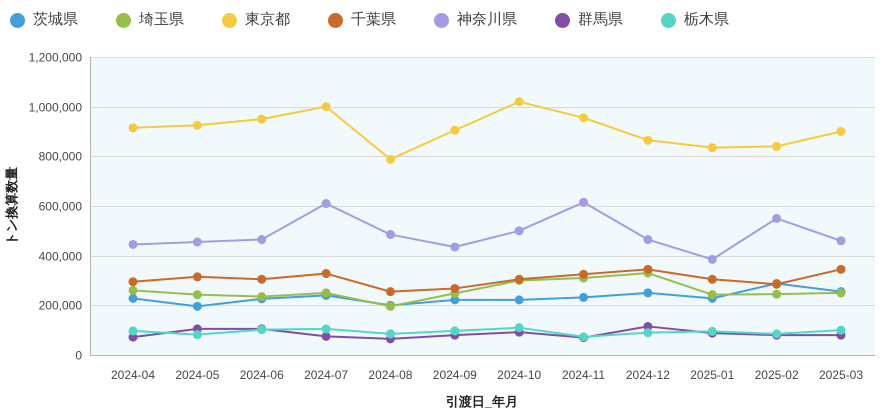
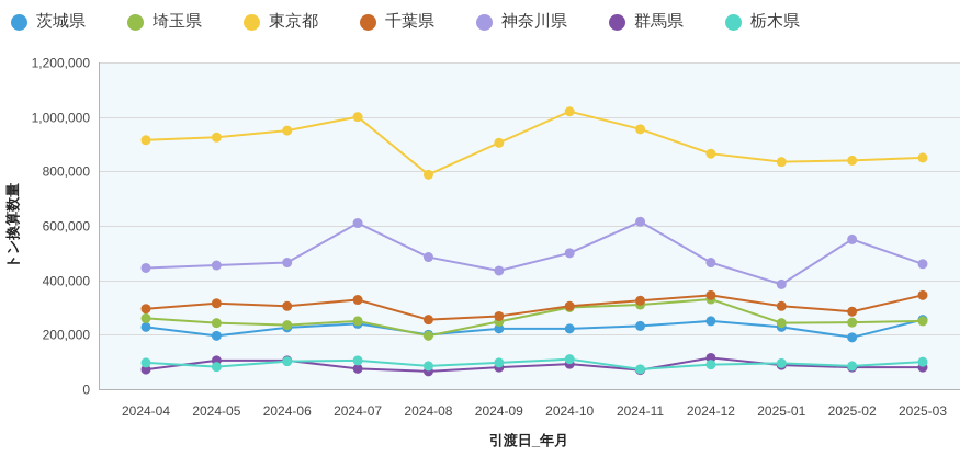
茨城県/2025-02: 290000 -> 190000
東京都/2025-03: 900000 -> 850000
